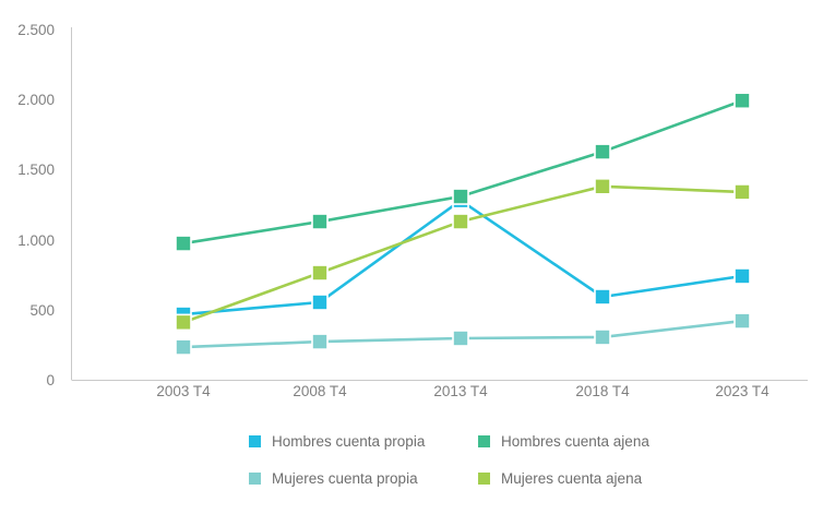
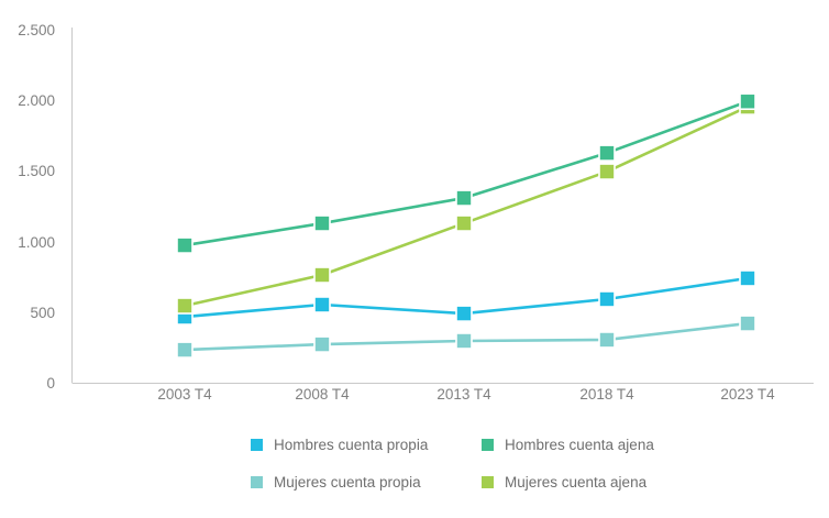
Mujeres cuenta ajena/2003 T4: 410 -> 540
Hombres cuenta propia/2013 T4: 1280 -> 490
Mujeres cuenta ajena/2018 T4: 1380 -> 1500
Mujeres cuenta ajena/2023 T4: 1340 -> 1950
